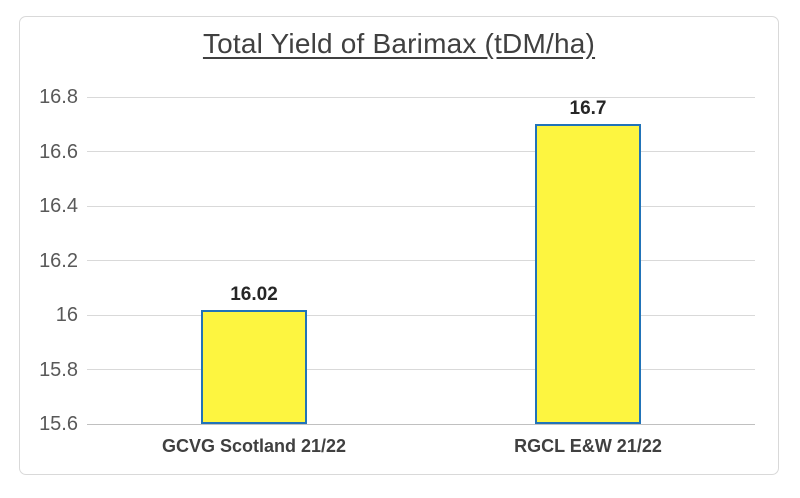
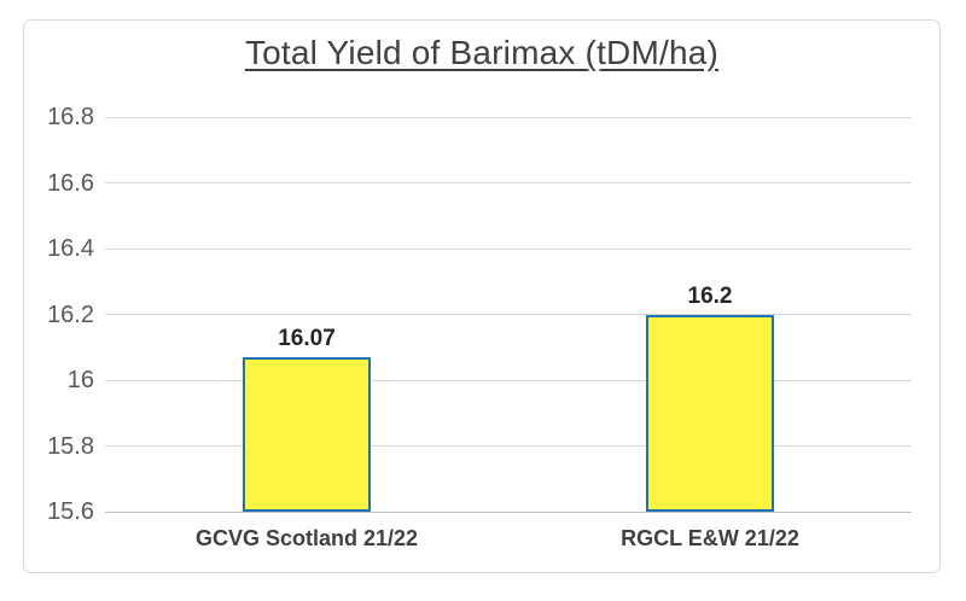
GCVG Scotland 21/22: 16.02 -> 16.07
RGCL E&W 21/22: 16.7 -> 16.2
